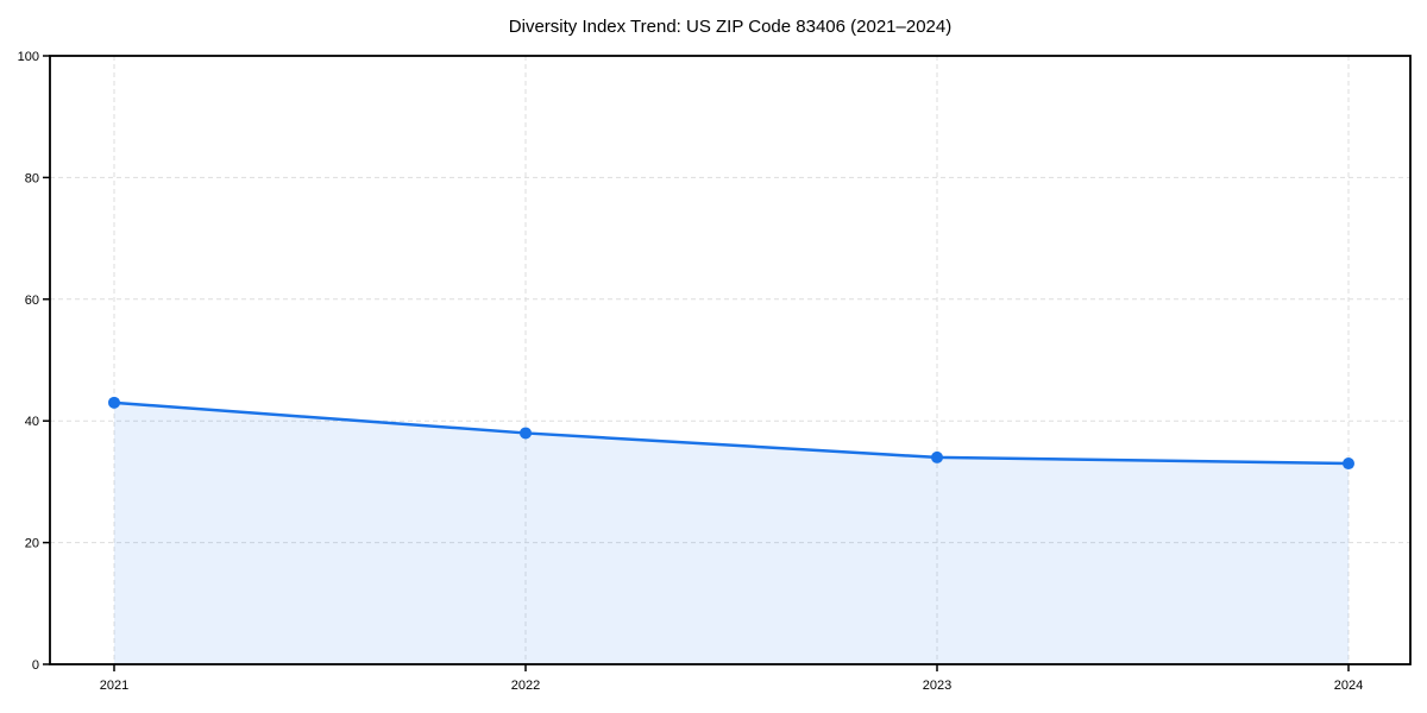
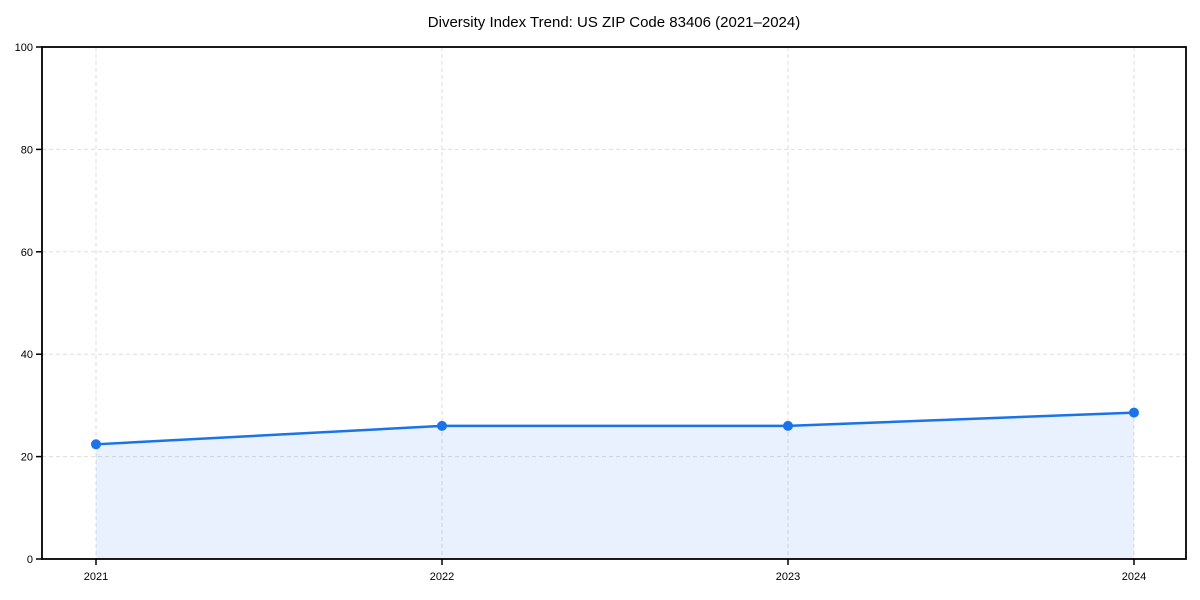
2021: 43 -> 22
2022: 38 -> 26
2023: 34 -> 26
2024: 33 -> 29
